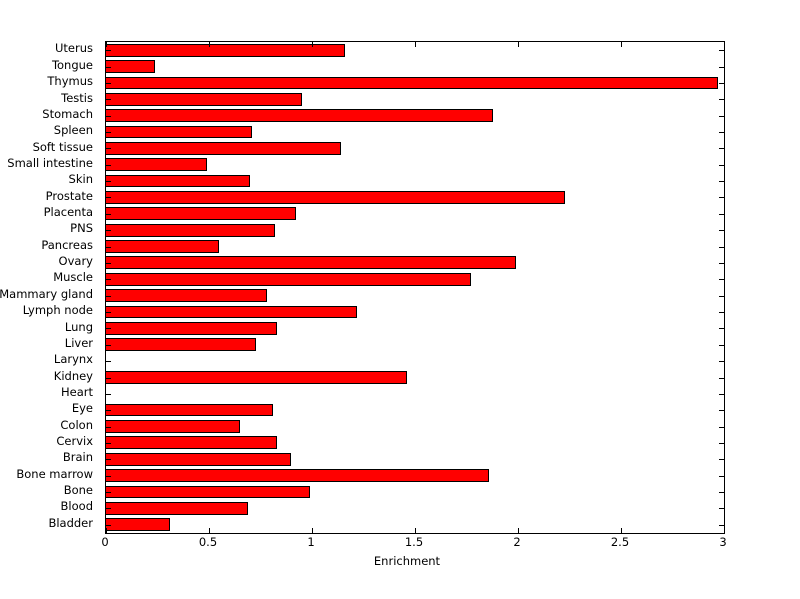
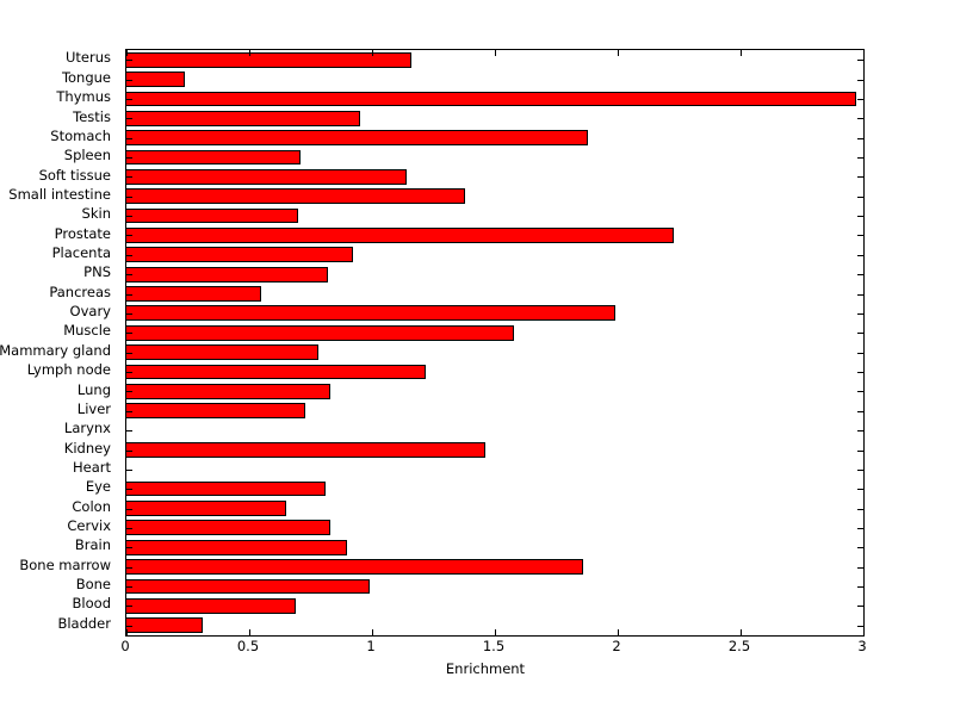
Small intestine: 0.49 -> 1.38
Muscle: 1.77 -> 1.58
